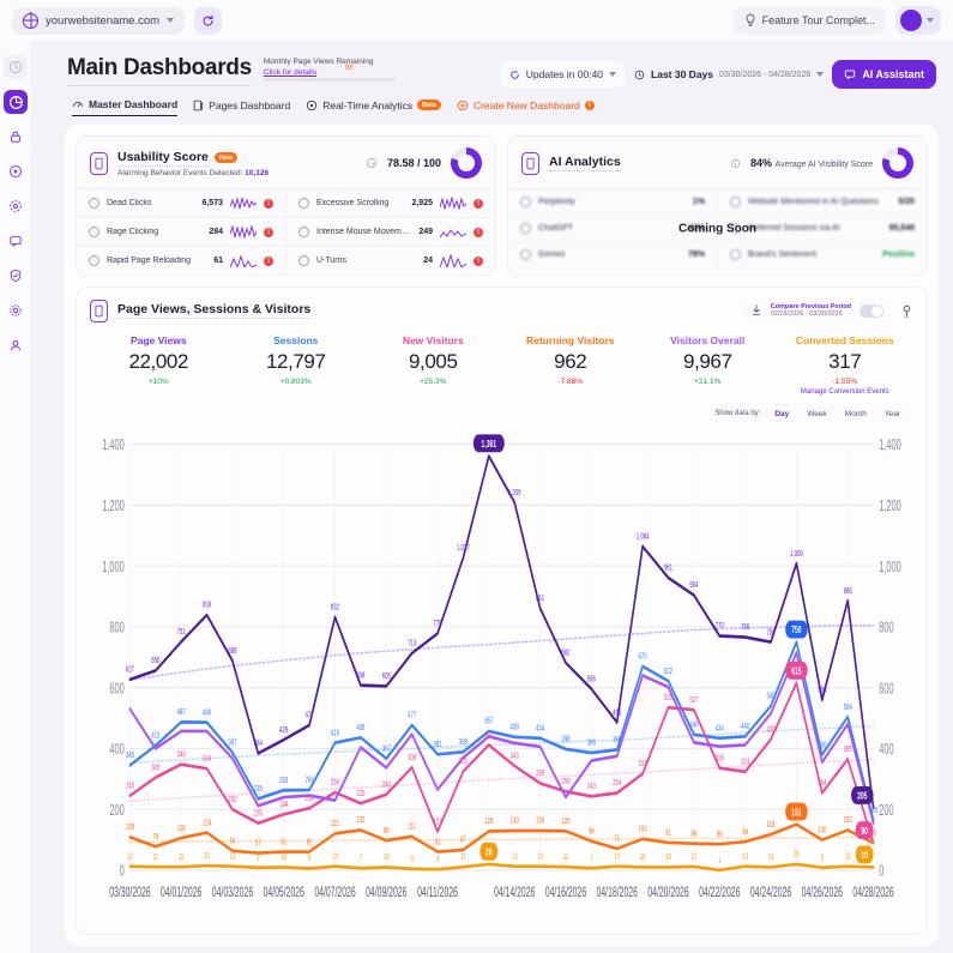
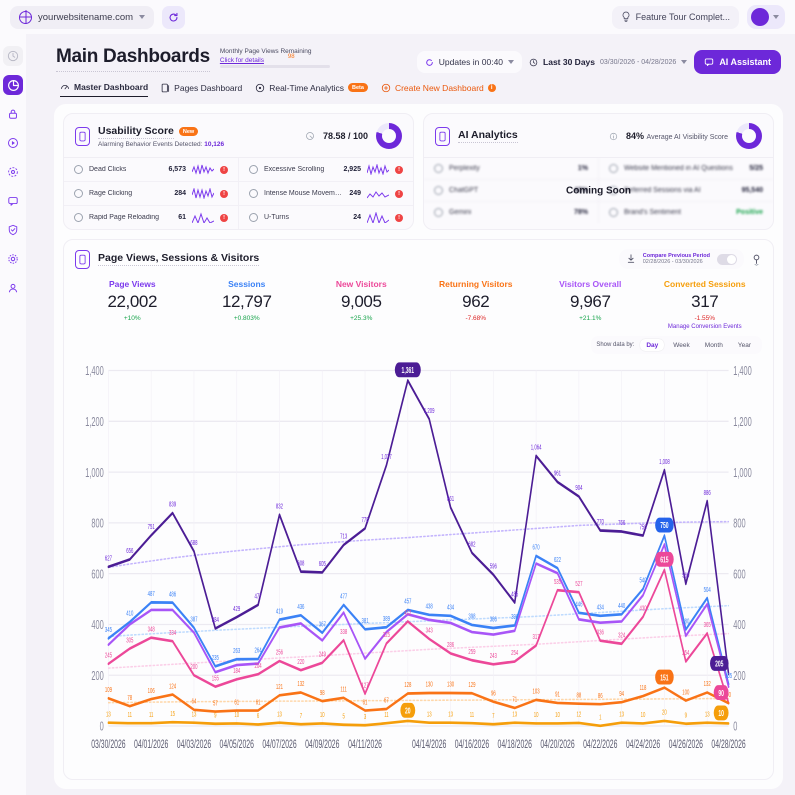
Visitors Overall/03/30/2026: 530 -> 320
Visitors Overall/04/07/2026: 230 -> 390
Visitors Overall/04/16/2026: 240 -> 370
